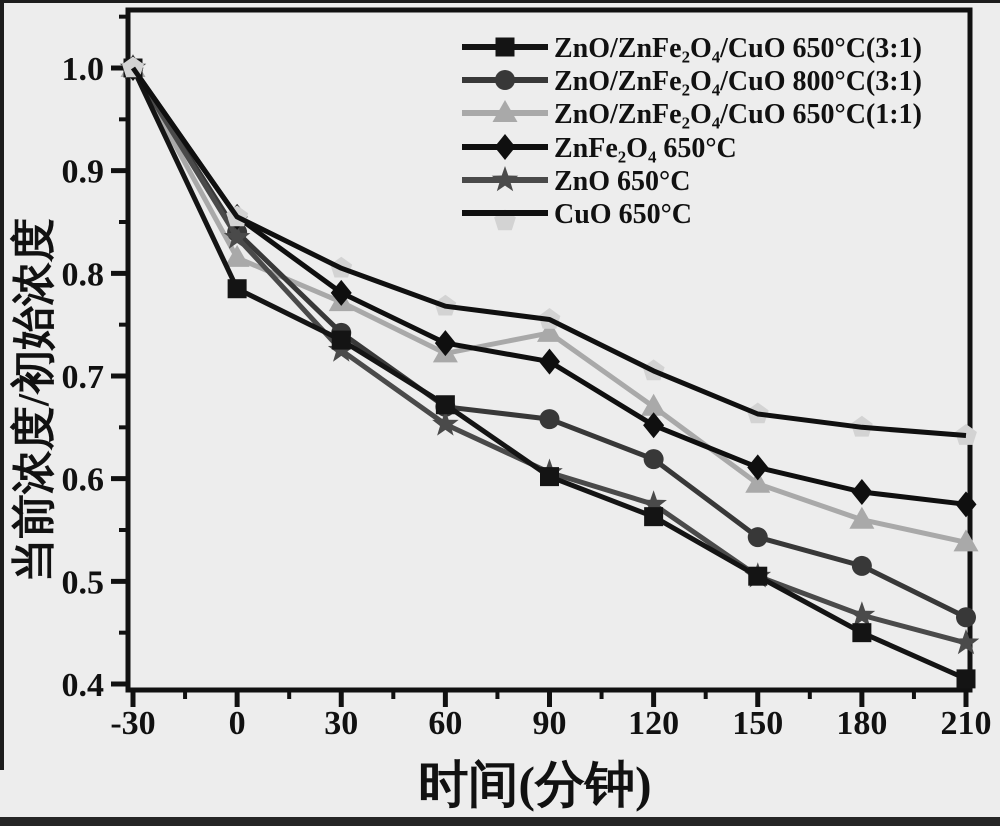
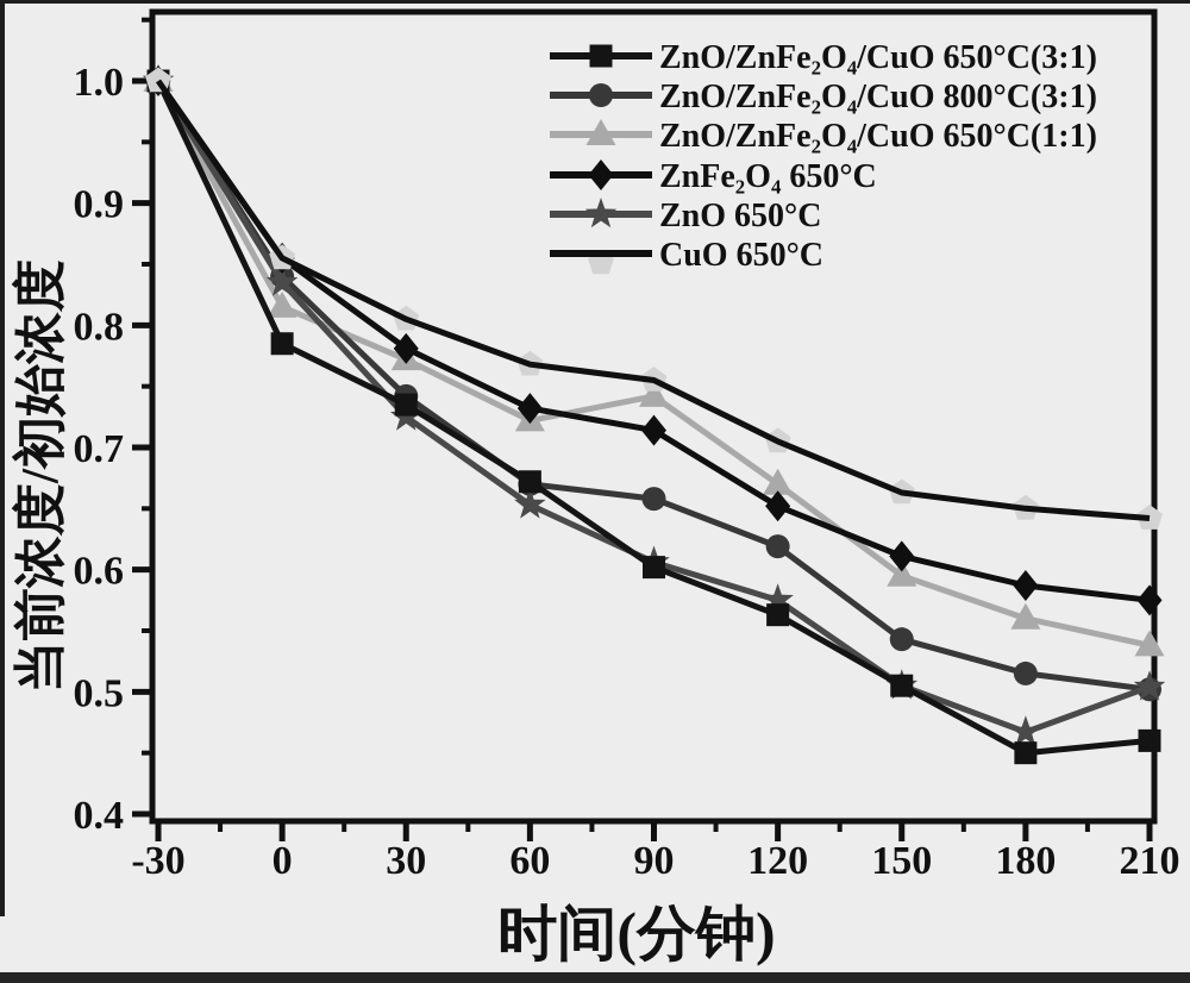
ZnO/ZnFe₂O₄/CuO 650°C(3:1)/210: 0.405 -> 0.460
ZnO/ZnFe₂O₄/CuO 800°C(3:1)/210: 0.465 -> 0.502
ZnO 650°C/210: 0.440 -> 0.504
